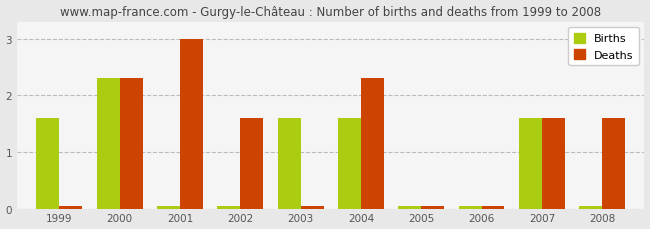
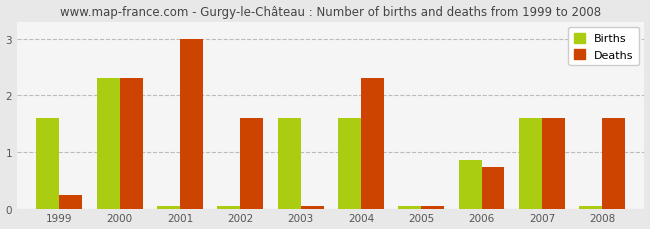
Deaths/1999: 0.04 -> 0.24
Births/2006: 0.04 -> 0.86
Deaths/2006: 0.04 -> 0.74
